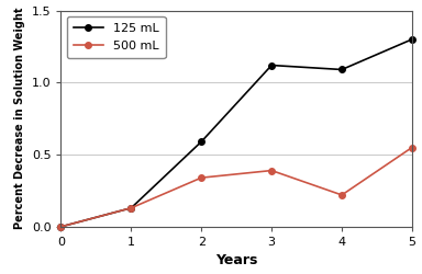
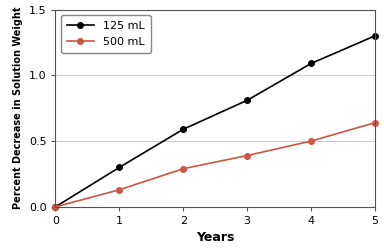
125 mL/1: 0.13 -> 0.30
500 mL/2: 0.34 -> 0.29
125 mL/3: 1.12 -> 0.81
500 mL/4: 0.22 -> 0.50
500 mL/5: 0.55 -> 0.64
